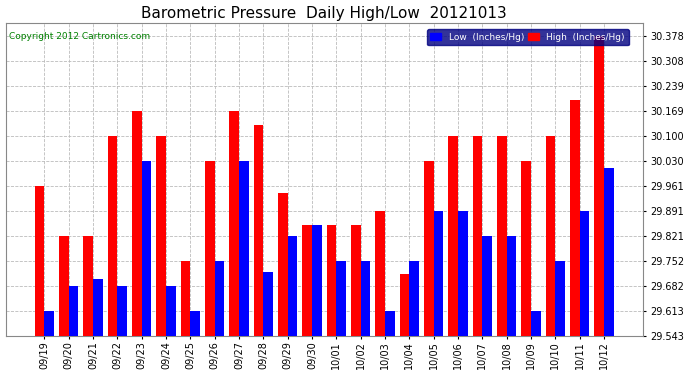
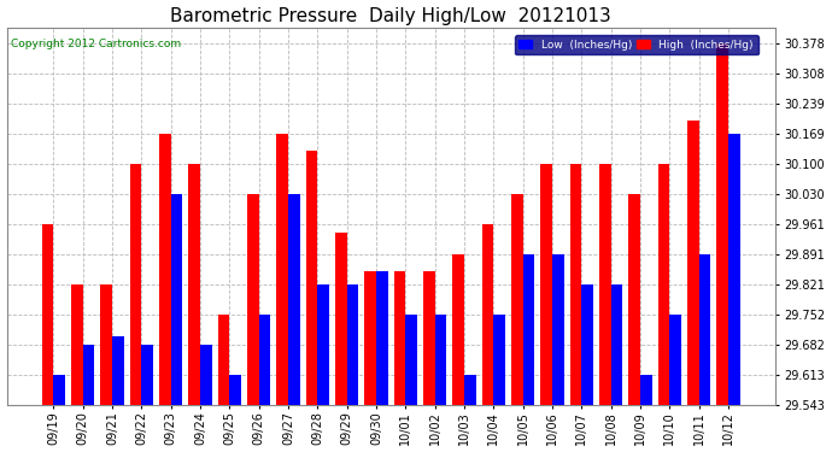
Low (Inches/Hg)/09/28: 29.720 -> 29.821
High (Inches/Hg)/10/04: 29.715 -> 29.961
Low (Inches/Hg)/10/12: 30.010 -> 30.169
